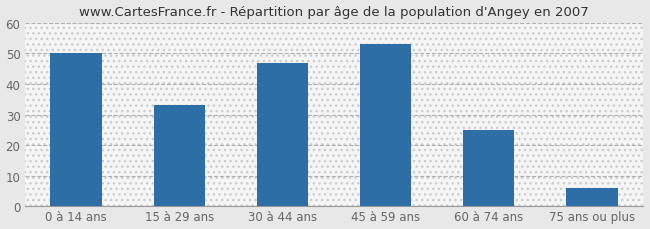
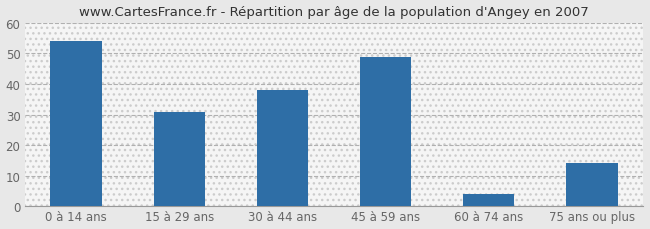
0 à 14 ans: 50 -> 54
15 à 29 ans: 33 -> 31
30 à 44 ans: 47 -> 38
45 à 59 ans: 53 -> 49
60 à 74 ans: 25 -> 4
75 ans ou plus: 6 -> 14
